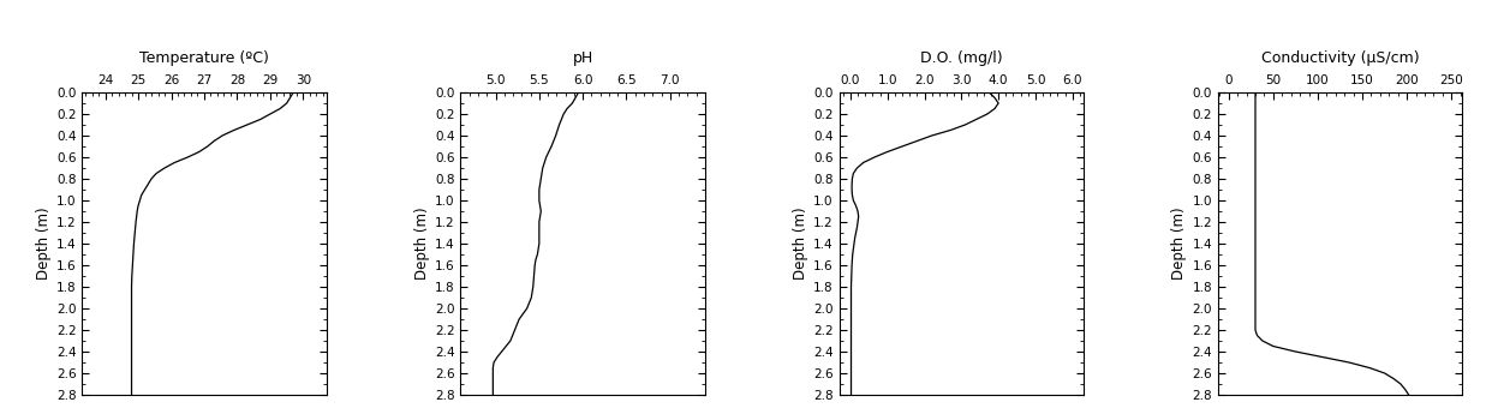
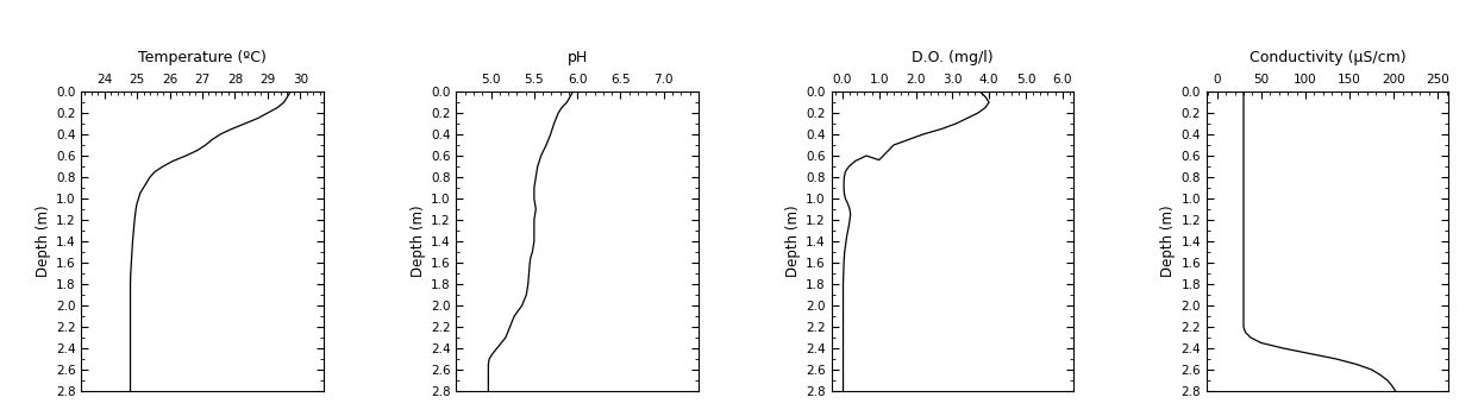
D.O. (mg/l)/1.0: 0.55 -> 0.64
